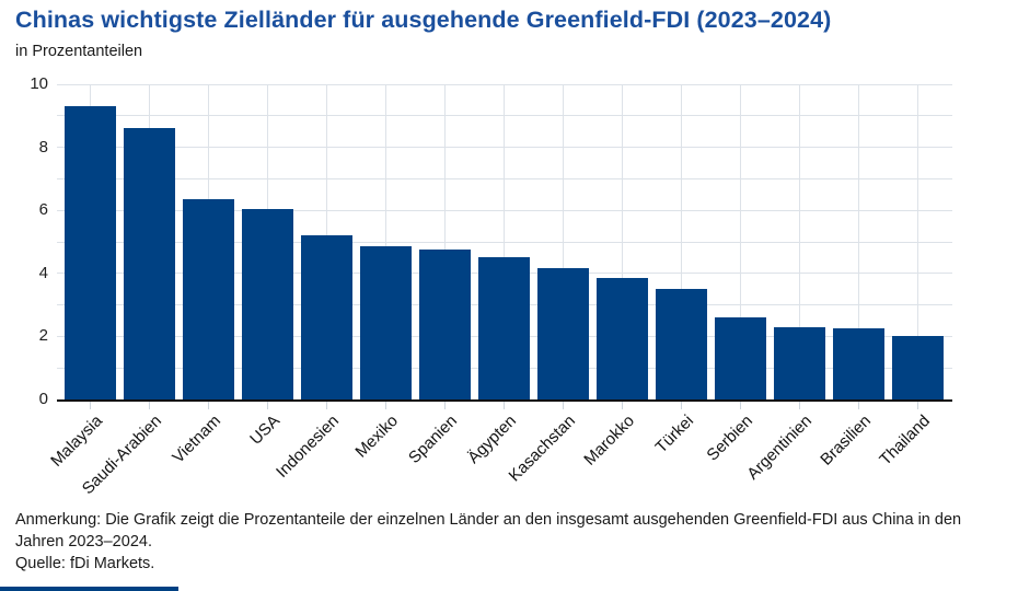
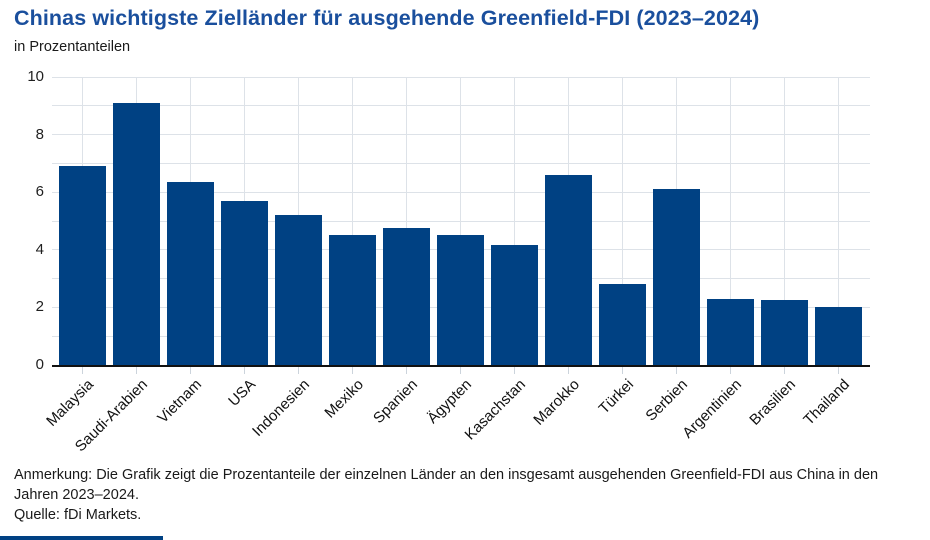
Malaysia: 9.3 -> 6.9
Saudi-Arabien: 8.6 -> 9.1
USA: 6.0 -> 5.7
Mexiko: 4.8 -> 4.5
Marokko: 3.9 -> 6.6
Türkei: 3.5 -> 2.8
Serbien: 2.6 -> 6.1
